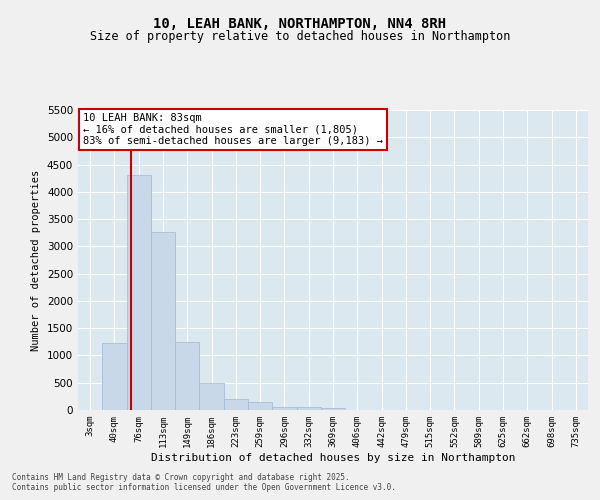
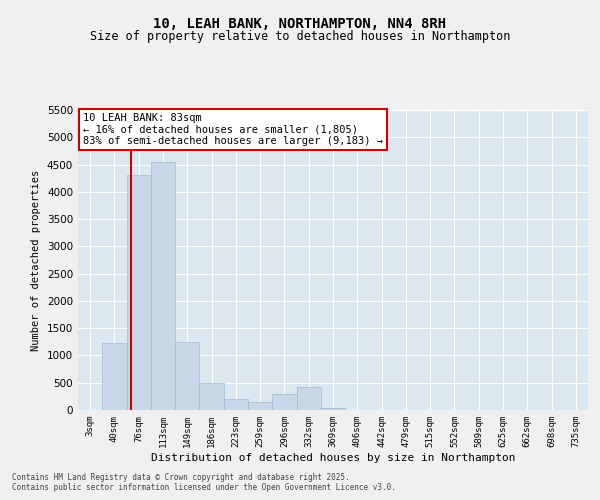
113sqm: 3260 -> 4540
296sqm: 50 -> 300
332sqm: 50 -> 420
